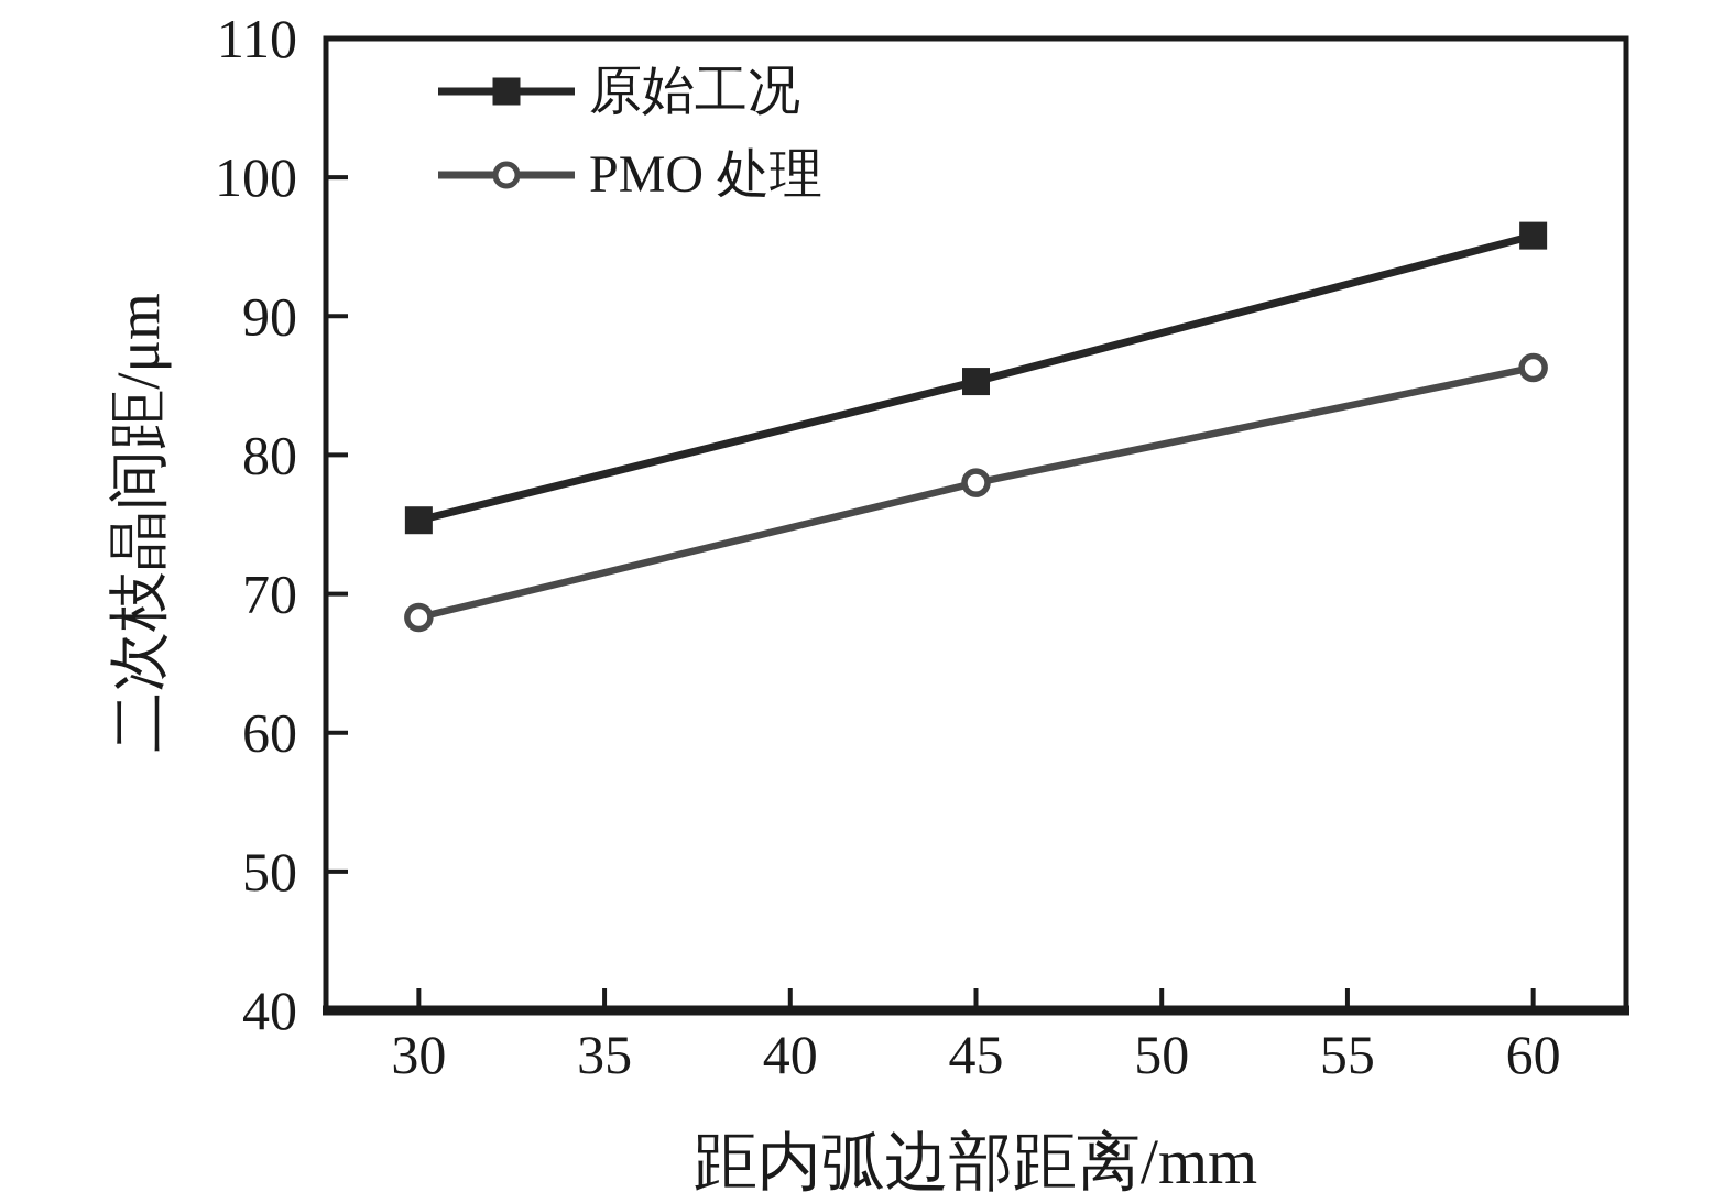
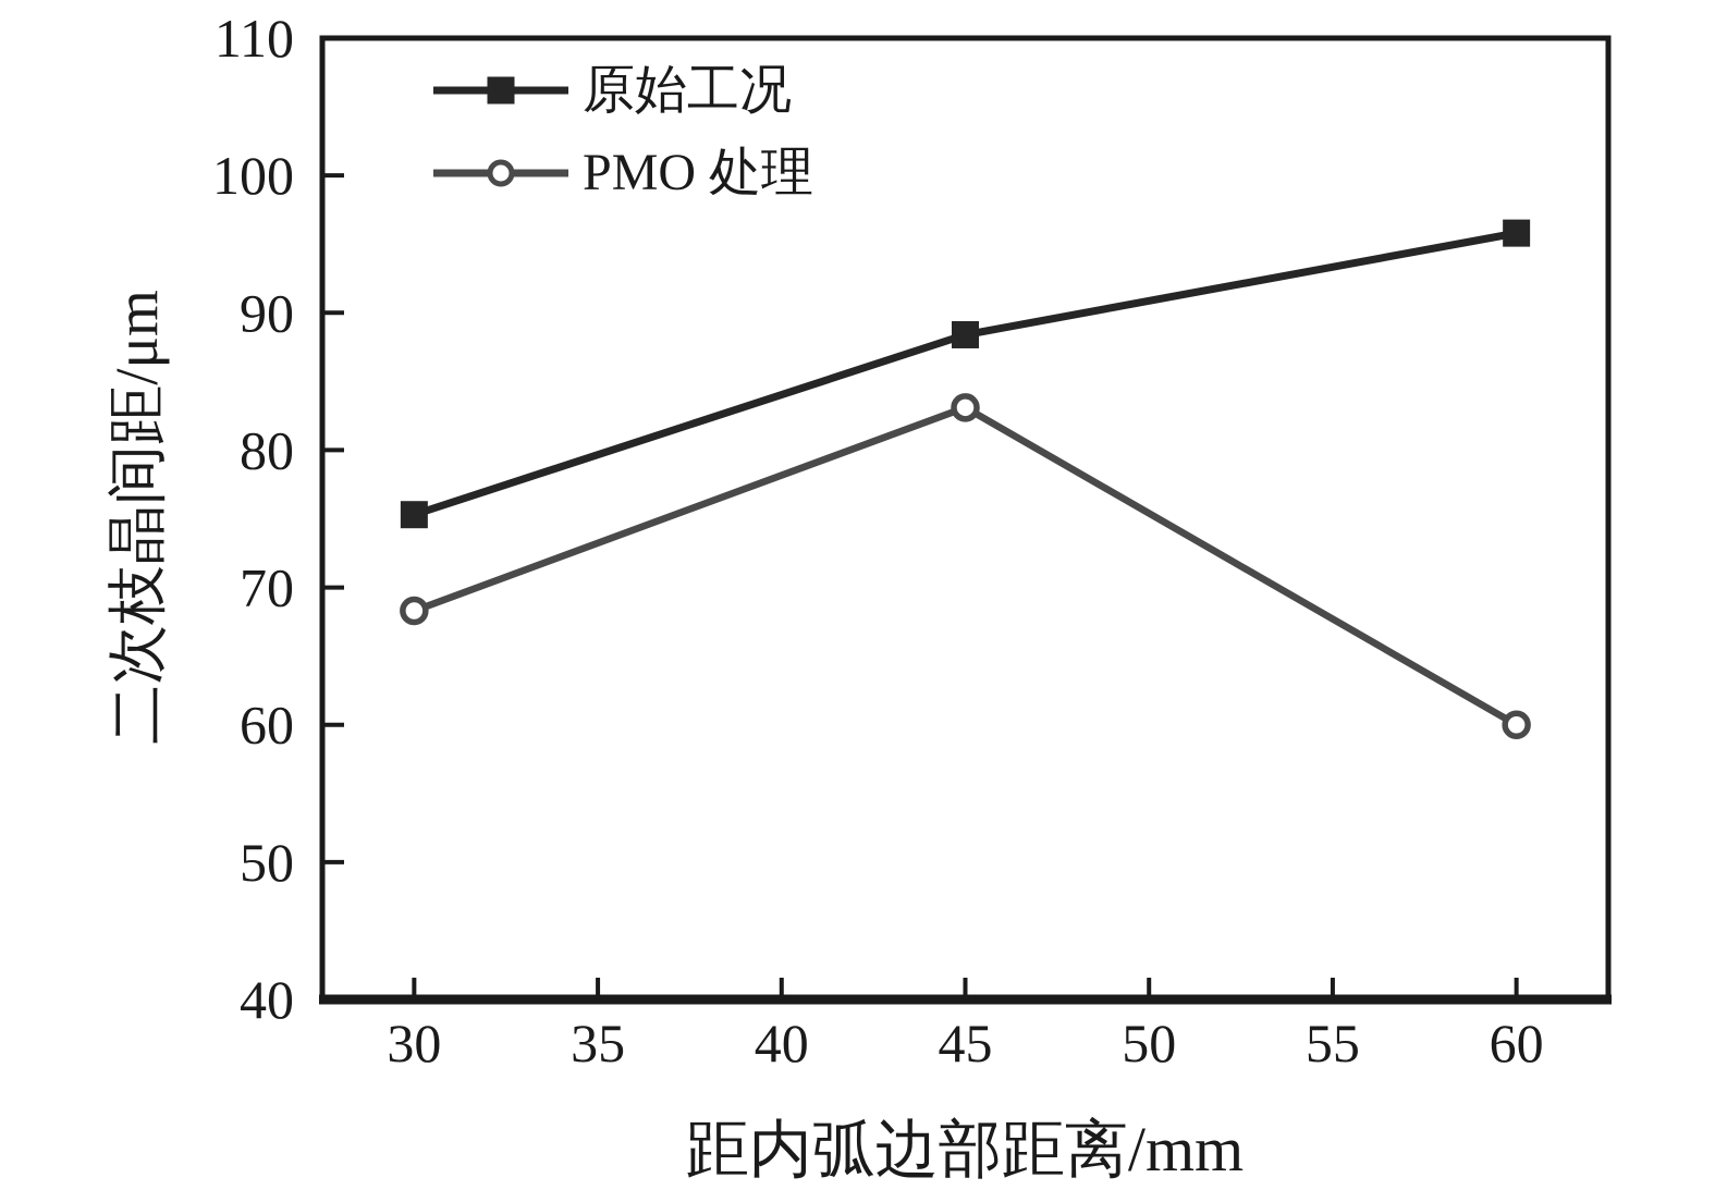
原始工况/45: 85.3 -> 88.4
PMO 处理/45: 78.0 -> 83.1
PMO 处理/60: 86.3 -> 60.0
